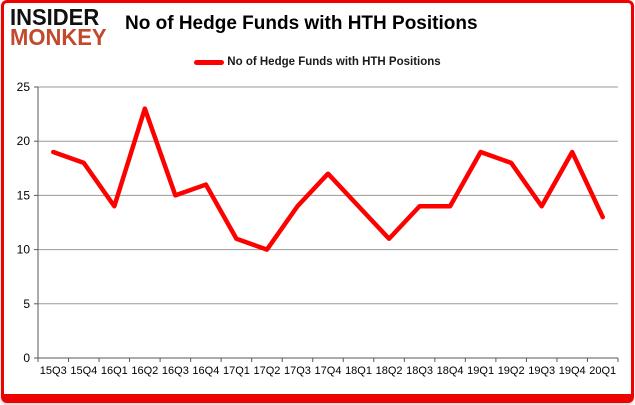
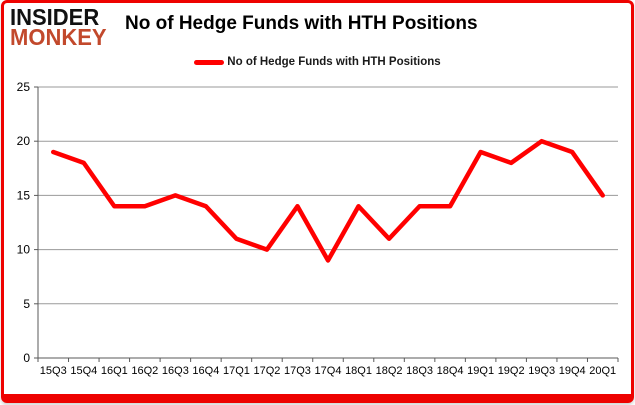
16Q2: 23 -> 14
16Q4: 16 -> 14
17Q4: 17 -> 9
19Q3: 14 -> 20
20Q1: 13 -> 15
